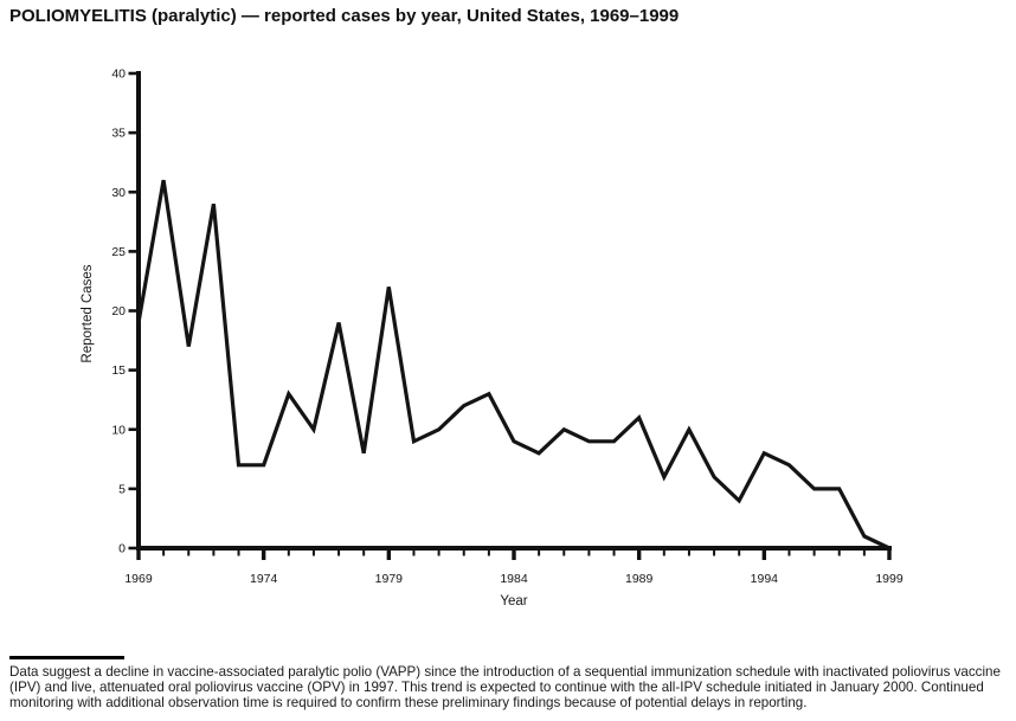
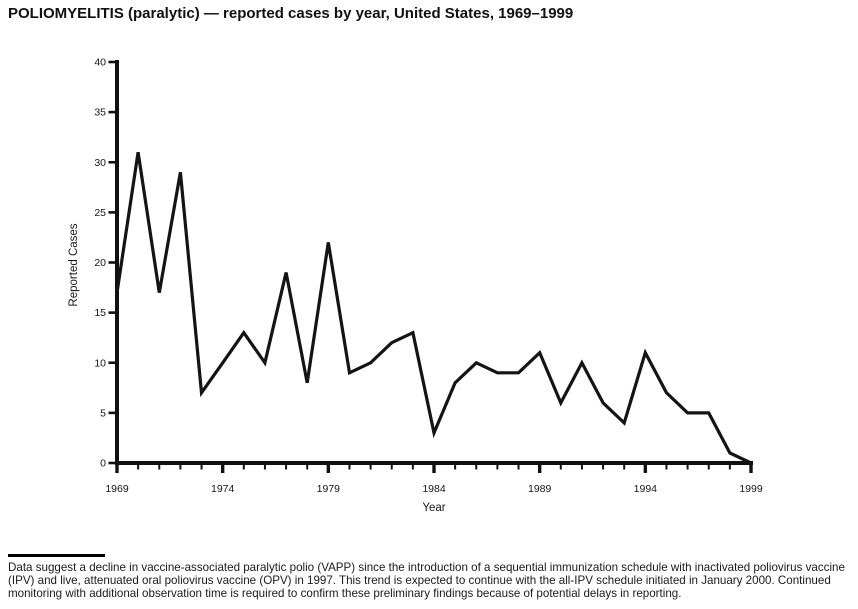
1969: 19 -> 17
1974: 7 -> 10
1984: 9 -> 3
1994: 8 -> 11
